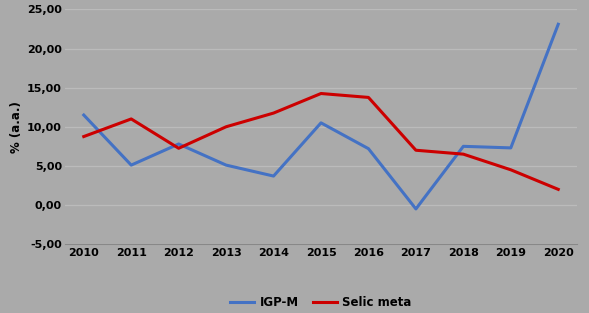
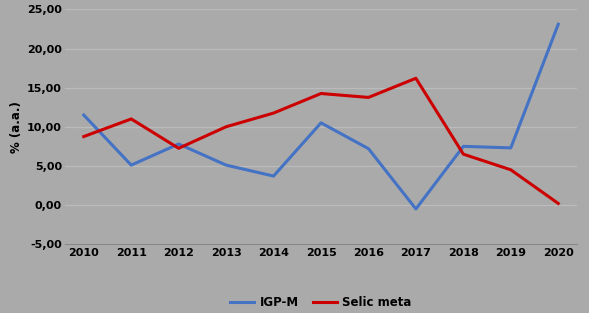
Selic meta/2017: 7,0 -> 16,2
Selic meta/2020: 2,0 -> 0,2
